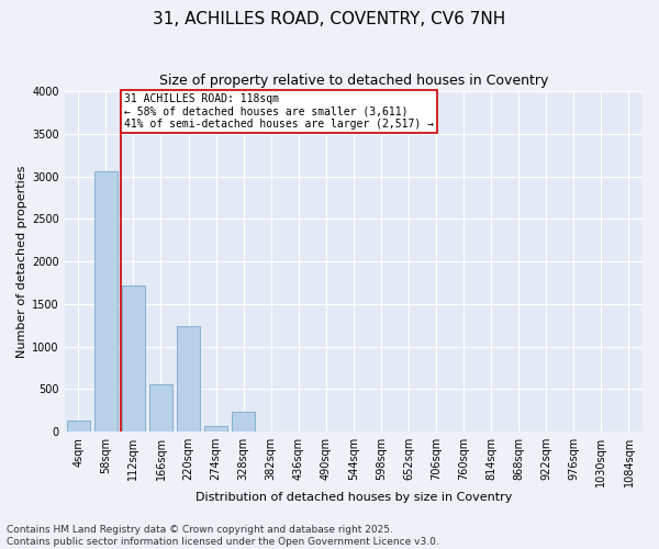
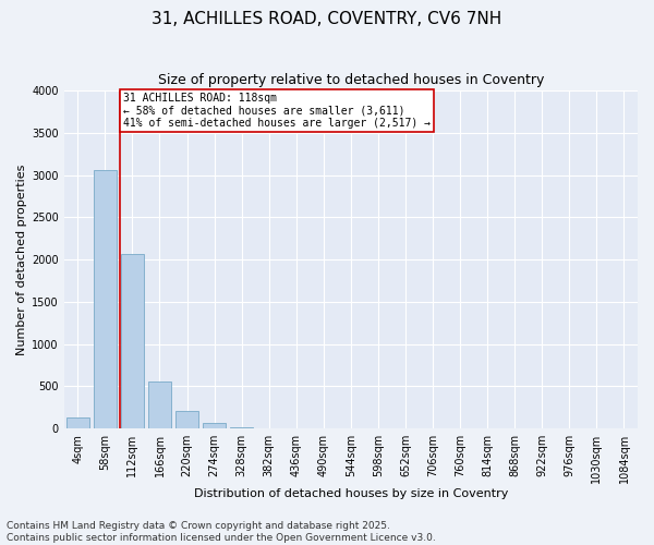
112sqm: 1720 -> 2070
220sqm: 1240 -> 210
328sqm: 240 -> 20
